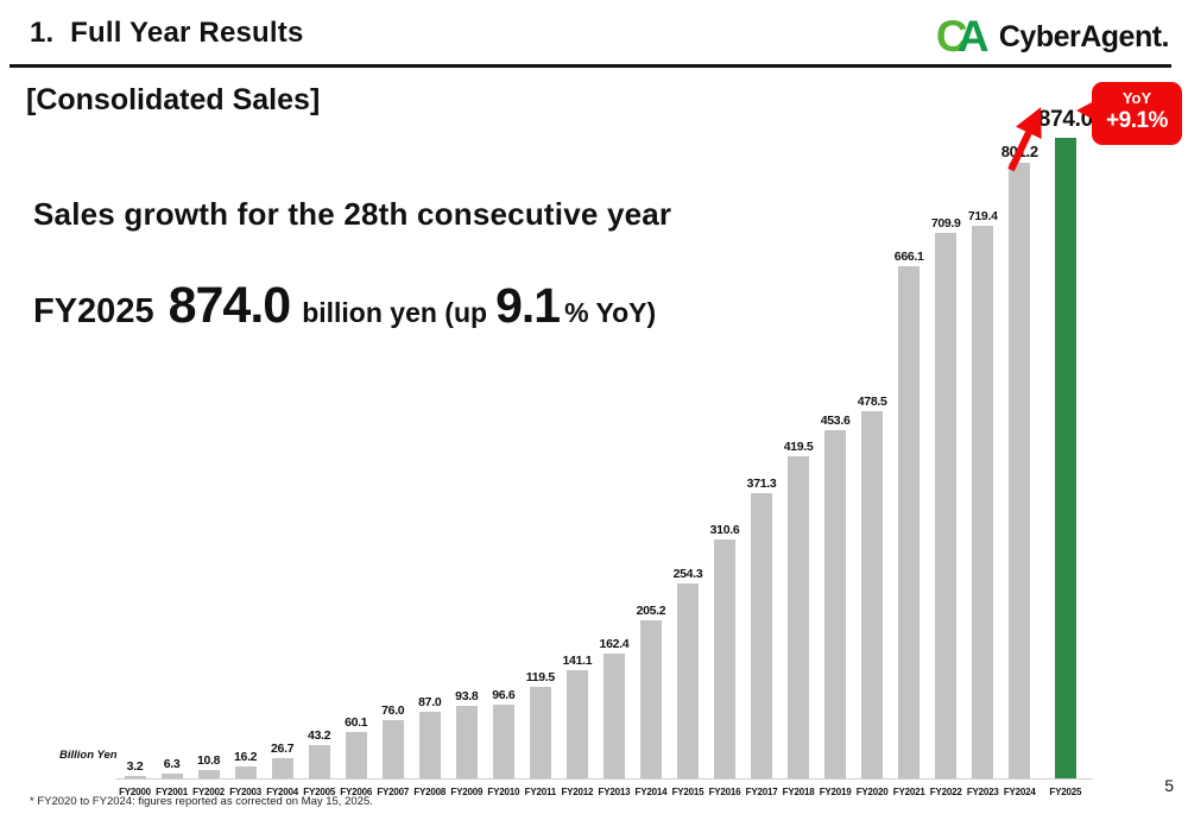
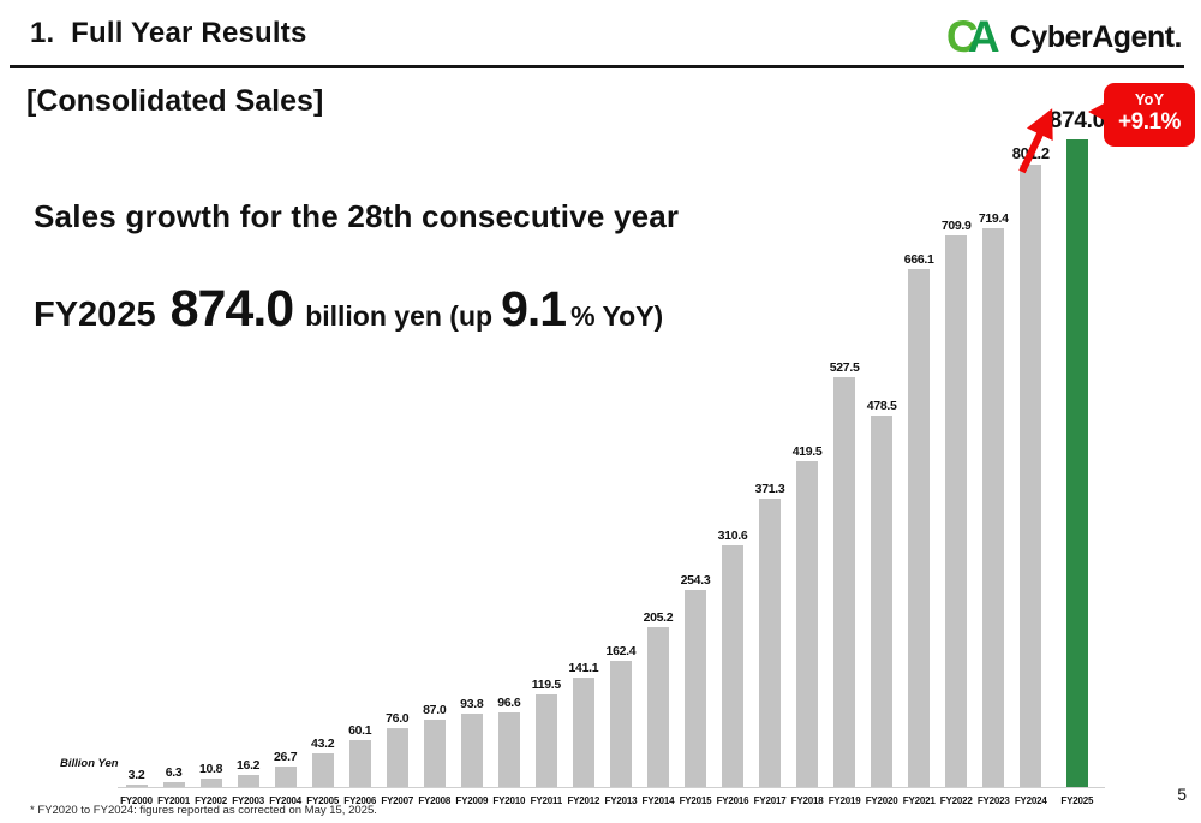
FY2019: 453.6 -> 527.5
